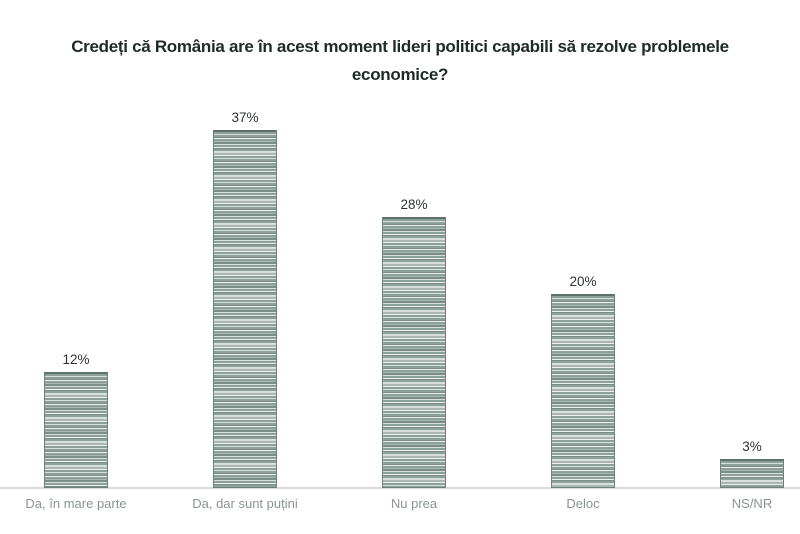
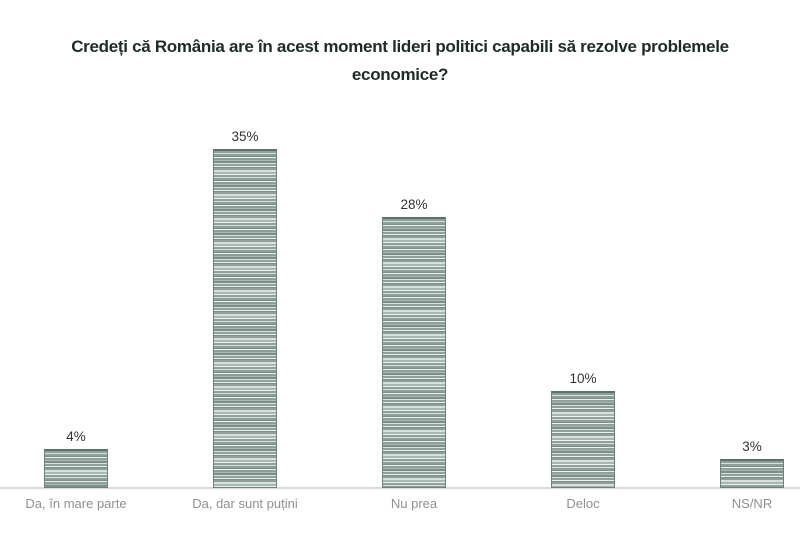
Da, în mare parte: 12% -> 4%
Da, dar sunt puțini: 37% -> 35%
Deloc: 20% -> 10%
